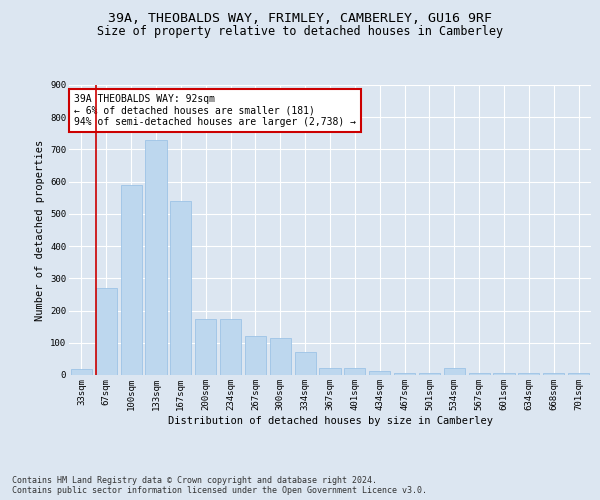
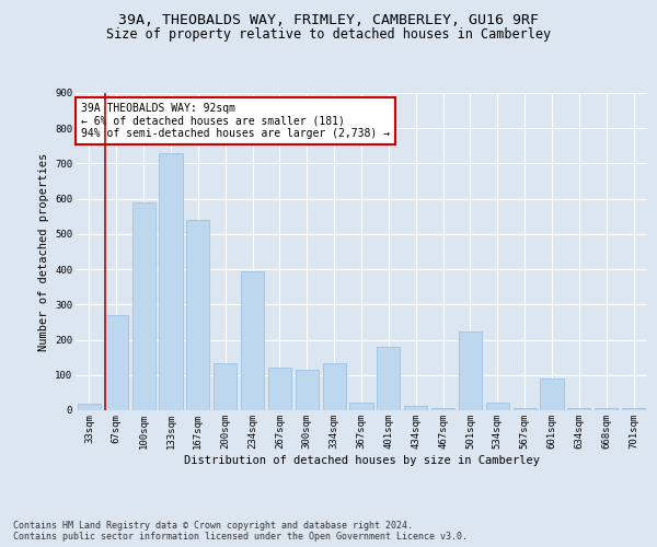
200sqm: 175 -> 135
234sqm: 175 -> 395
334sqm: 70 -> 135
401sqm: 22 -> 180
501sqm: 5 -> 225
601sqm: 5 -> 90
